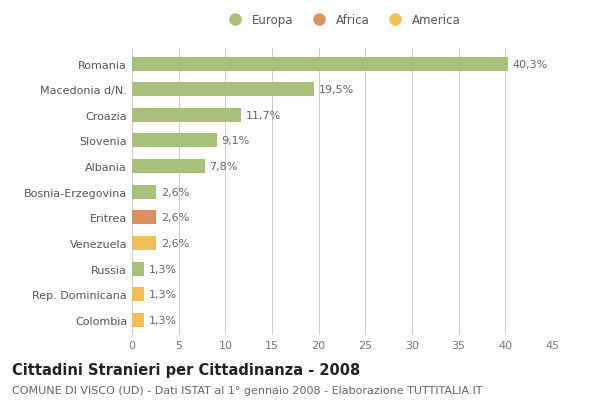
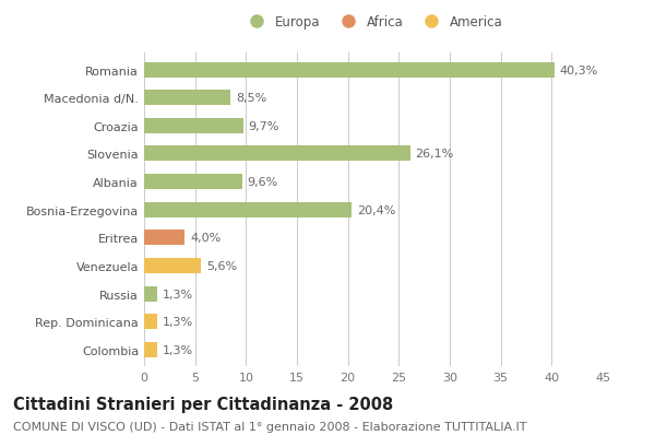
Macedonia d/N.: 19,5% -> 8,5%
Croazia: 11,7% -> 9,7%
Slovenia: 9,1% -> 26,1%
Albania: 7,8% -> 9,6%
Bosnia-Erzegovina: 2,6% -> 20,4%
Eritrea: 2,6% -> 4,0%
Venezuela: 2,6% -> 5,6%
